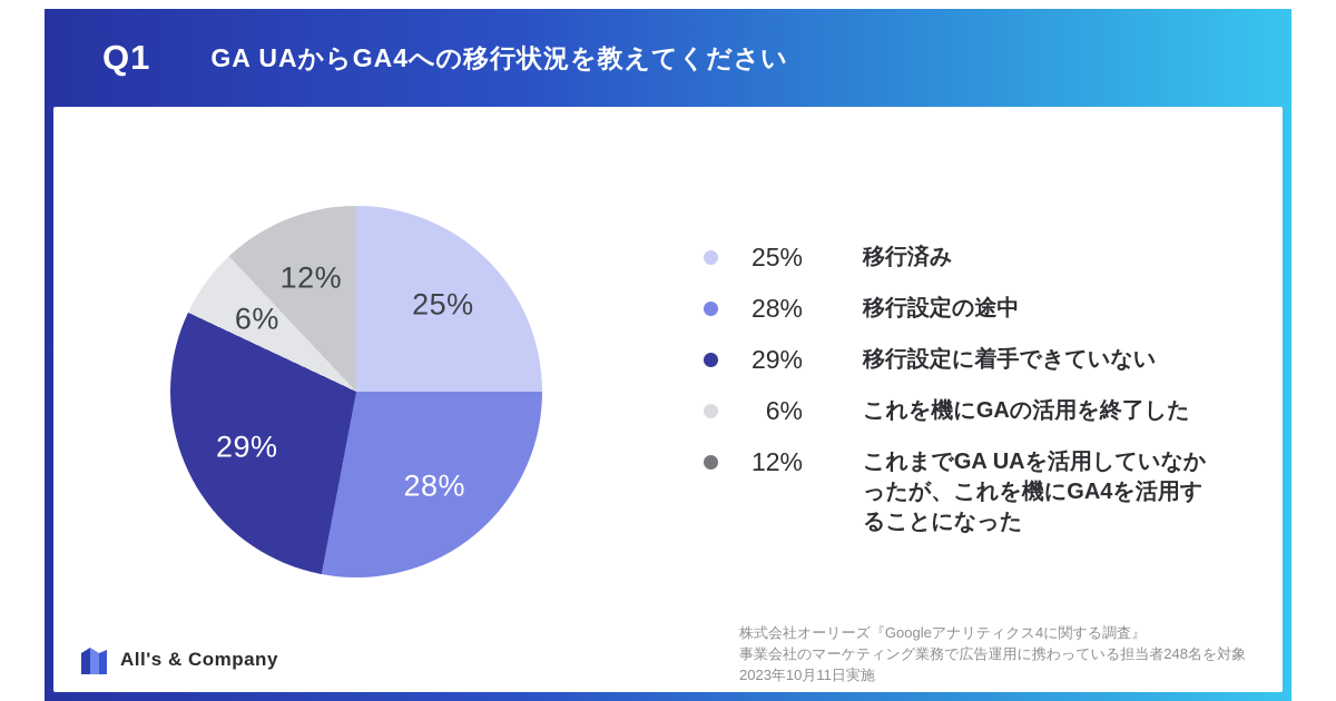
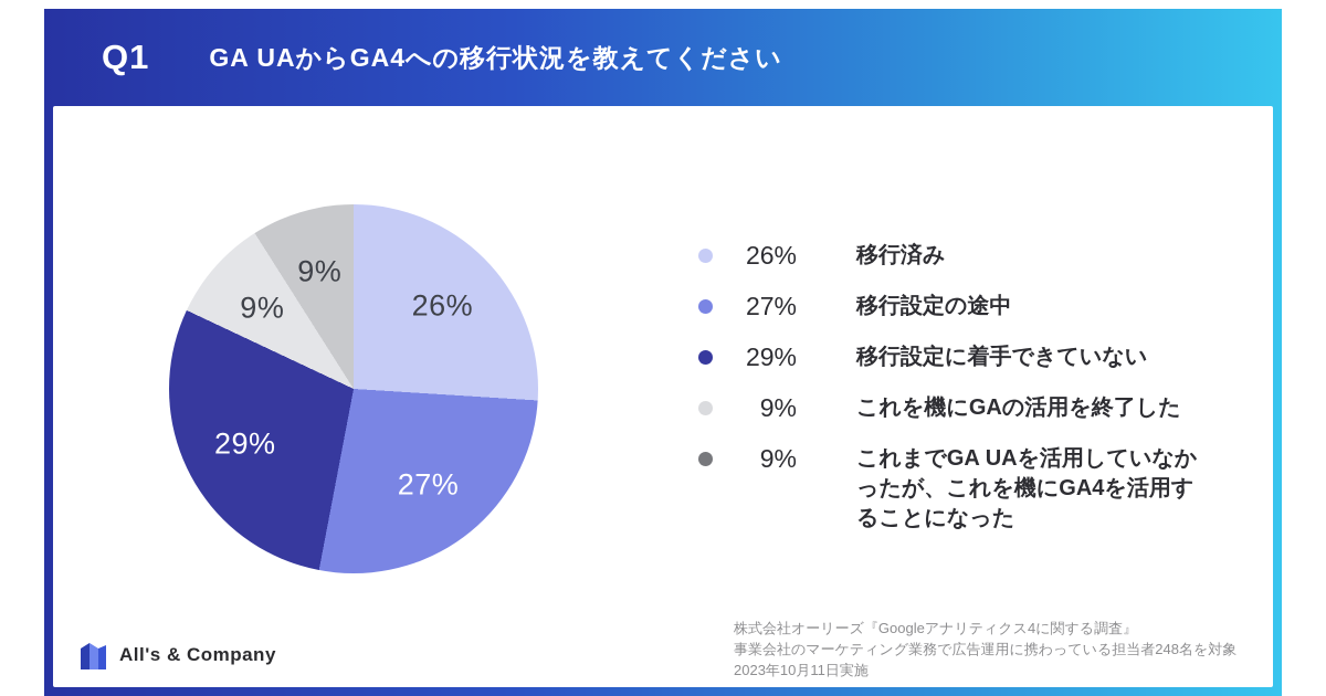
移行済み: 25% -> 26%
移行設定の途中: 28% -> 27%
これを機にGAの活用を終了した: 6% -> 9%
これまでGA UAを活用していなかったが、これを機にGA4を活用することになった: 12% -> 9%
